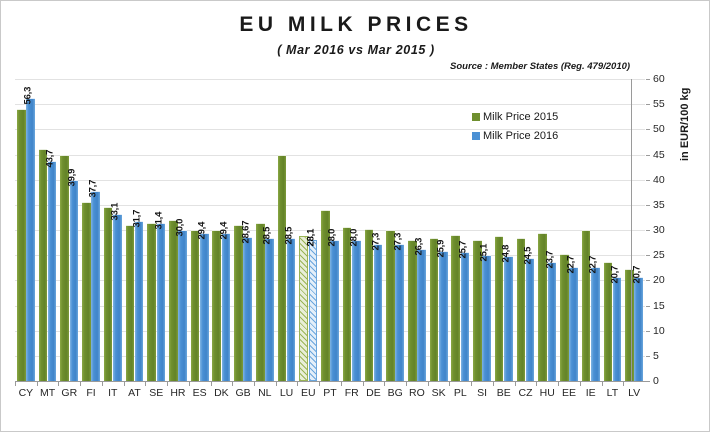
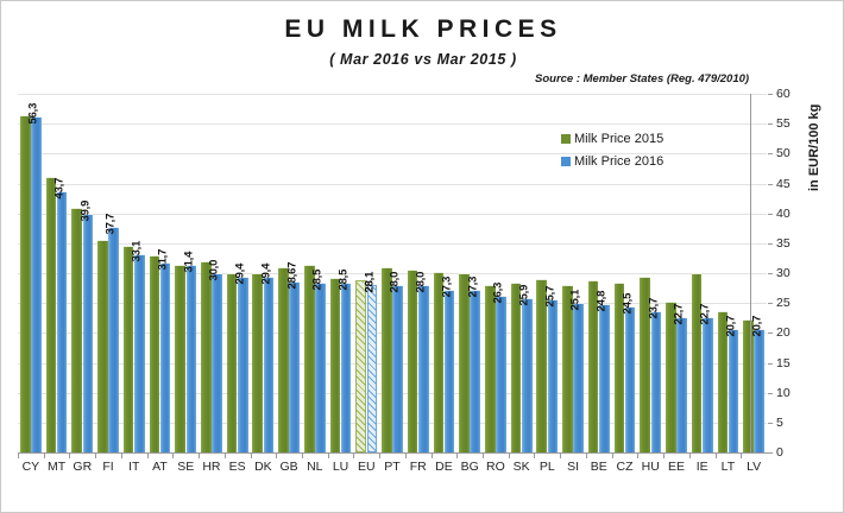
Milk Price 2015/CY: 54 -> 56
Milk Price 2015/GR: 45 -> 41
Milk Price 2015/AT: 31 -> 33
Milk Price 2015/LU: 45 -> 29
Milk Price 2015/PT: 34 -> 31
